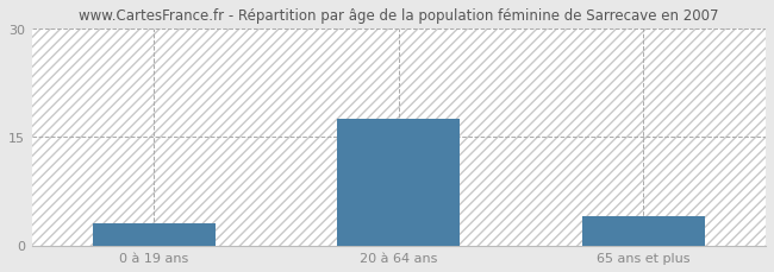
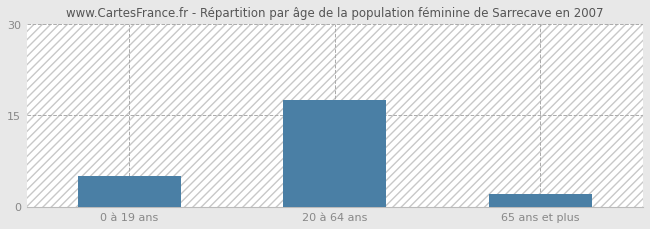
0 à 19 ans: 3.0 -> 5.0
65 ans et plus: 4.0 -> 2.0
